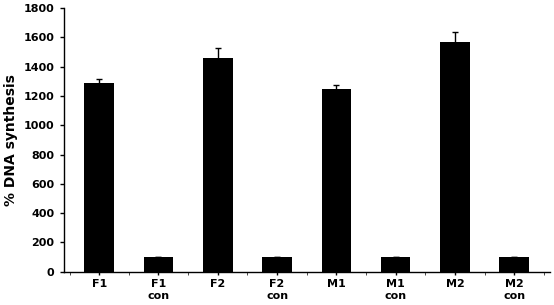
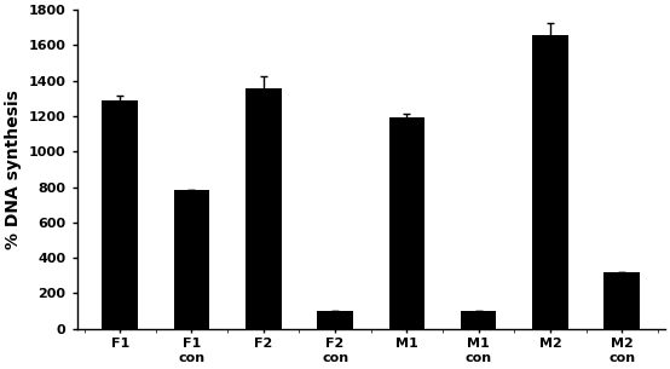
F1 con: 100 -> 780
F2: 1460 -> 1360
M1: 1250 -> 1190
M2: 1570 -> 1660
M2 con: 100 -> 320
